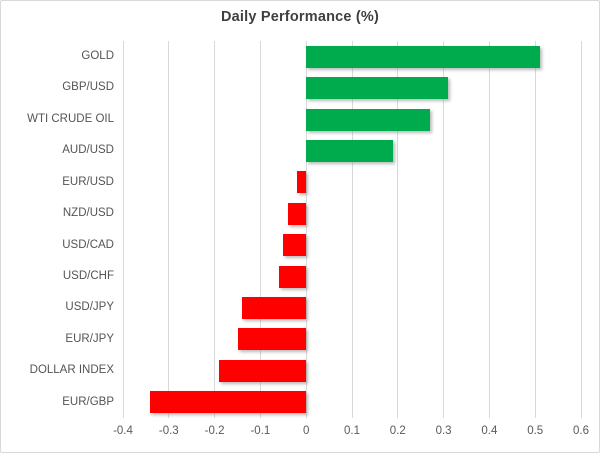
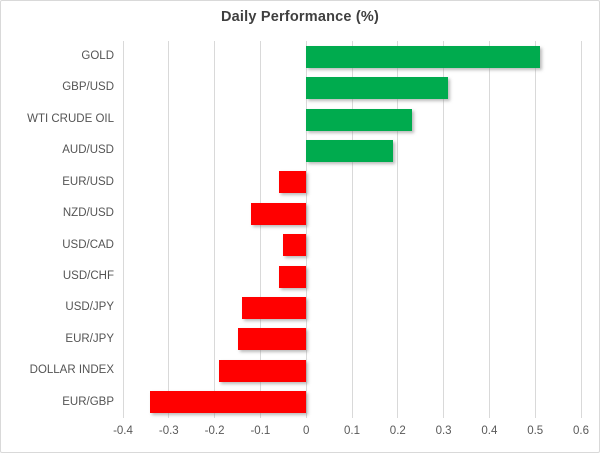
WTI CRUDE OIL: 0.27 -> 0.23
EUR/USD: -0.02 -> -0.06
NZD/USD: -0.04 -> -0.12
